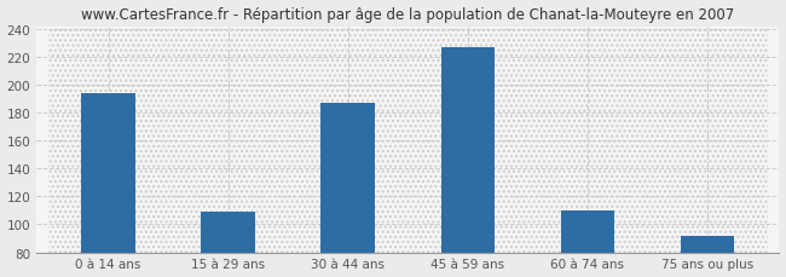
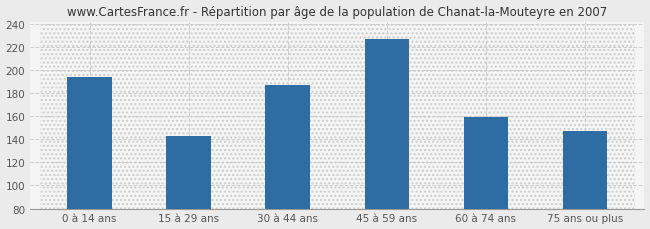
15 à 29 ans: 109 -> 143
60 à 74 ans: 110 -> 159
75 ans ou plus: 92 -> 147
